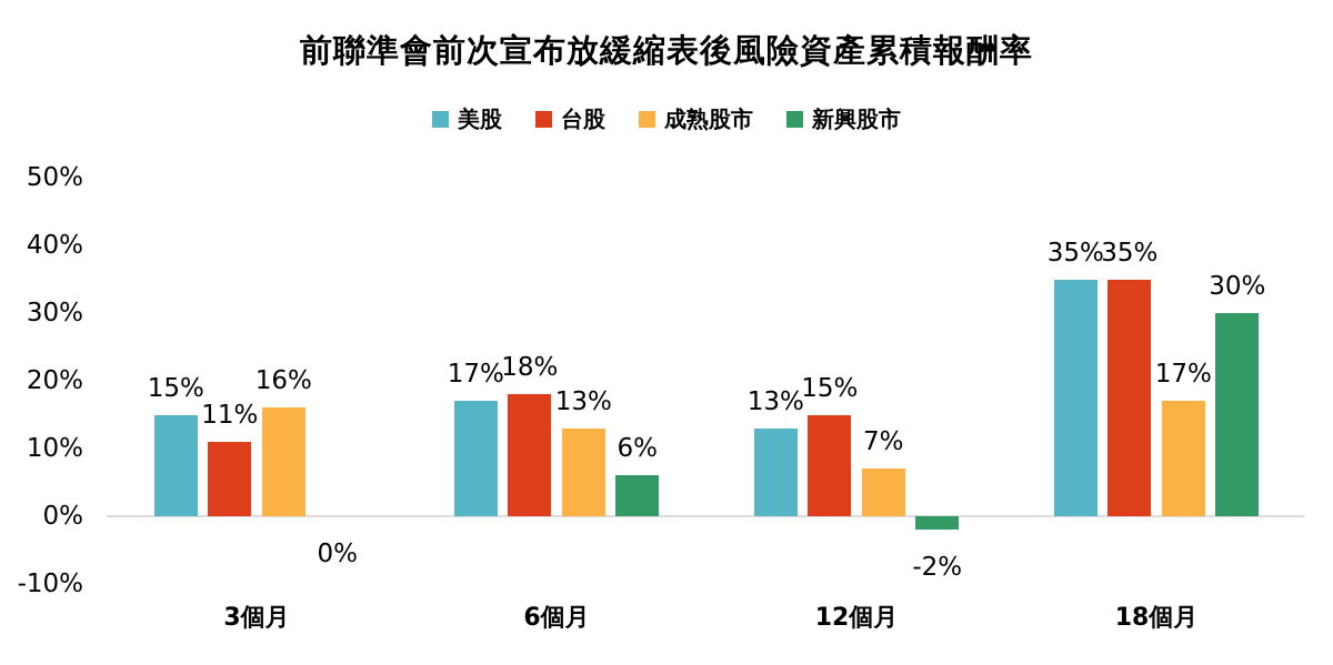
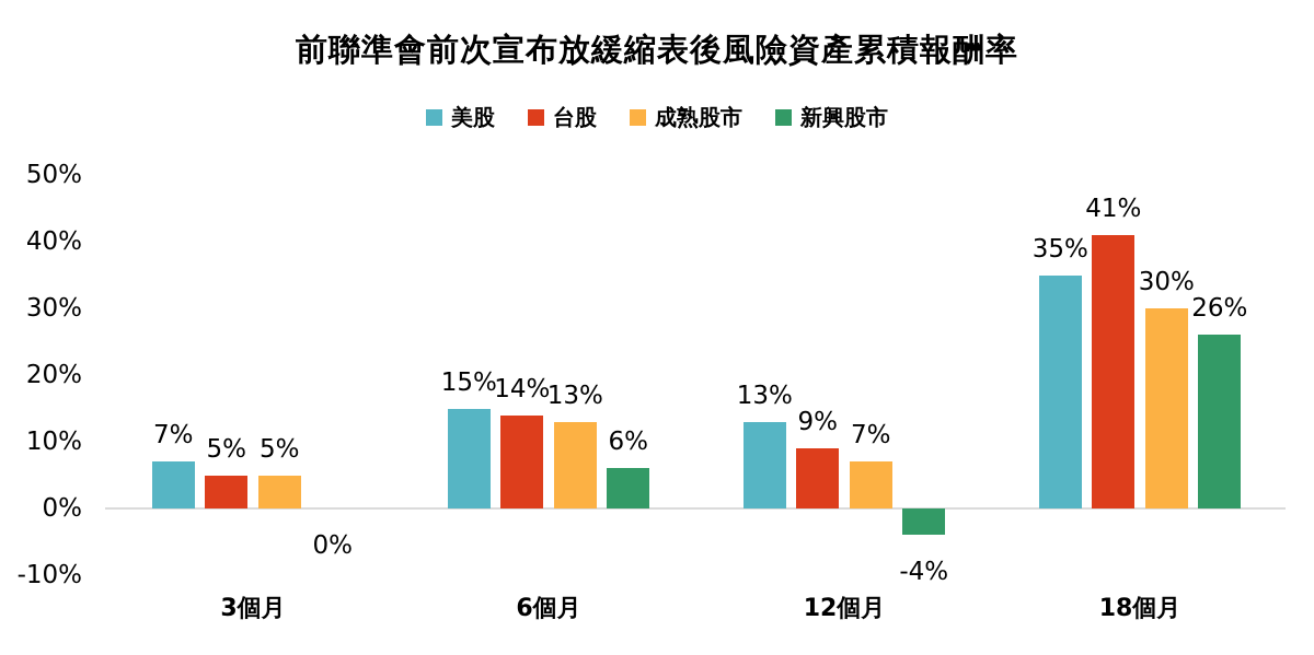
美股/3個月: 15% -> 7%
台股/3個月: 11% -> 5%
成熟股市/3個月: 16% -> 5%
美股/6個月: 17% -> 15%
台股/6個月: 18% -> 14%
台股/12個月: 15% -> 9%
新興股市/12個月: -2% -> -4%
台股/18個月: 35% -> 41%
成熟股市/18個月: 17% -> 30%
新興股市/18個月: 30% -> 26%
